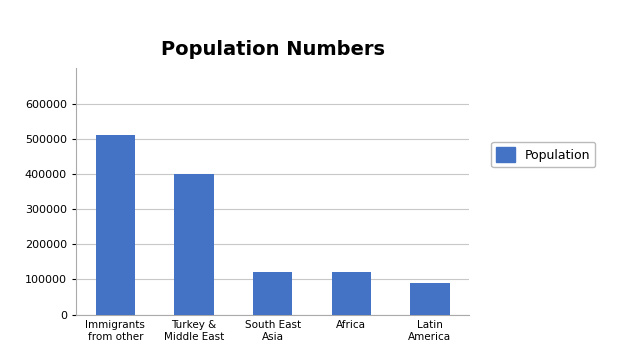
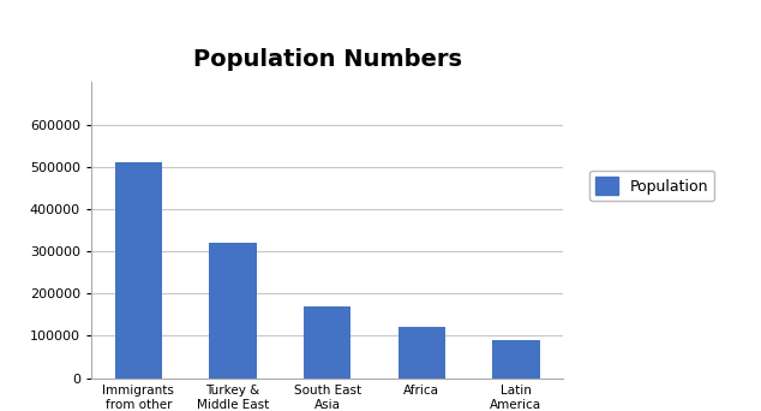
Turkey & Middle East: 400000 -> 320000
South East Asia: 120000 -> 170000
